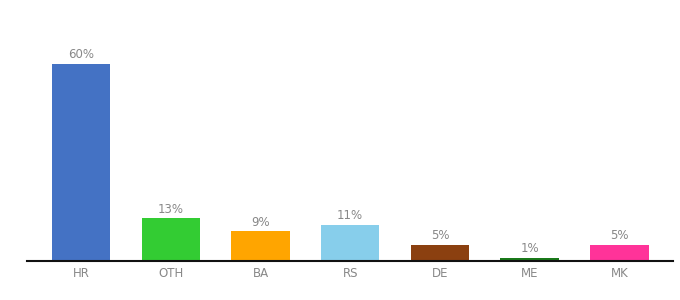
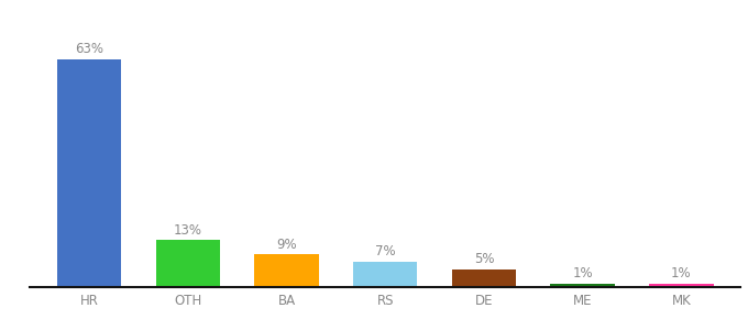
HR: 60% -> 63%
RS: 11% -> 7%
MK: 5% -> 1%
